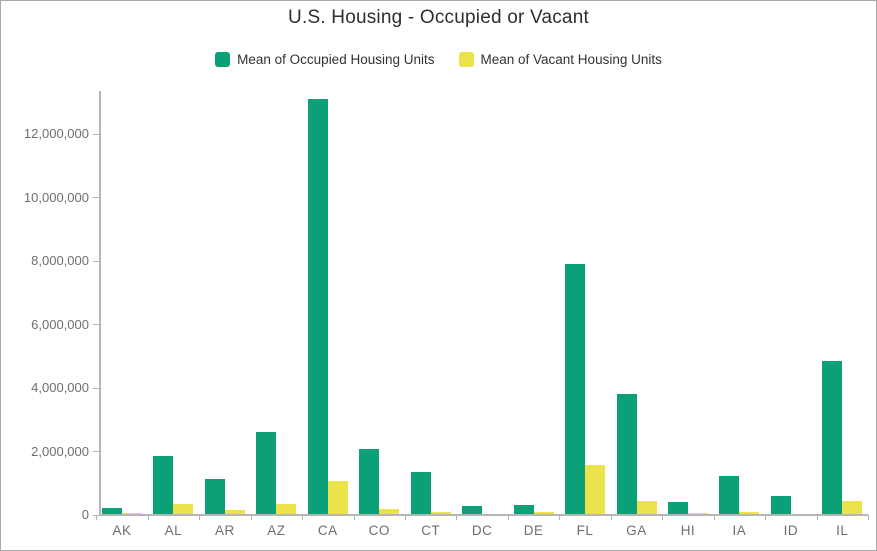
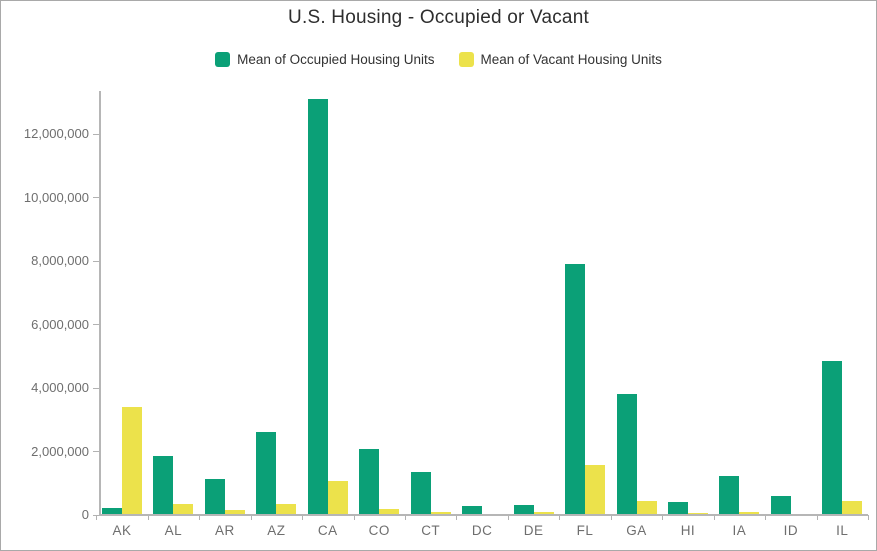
Mean of Vacant Housing Units/AK: 100000 -> 3400000
